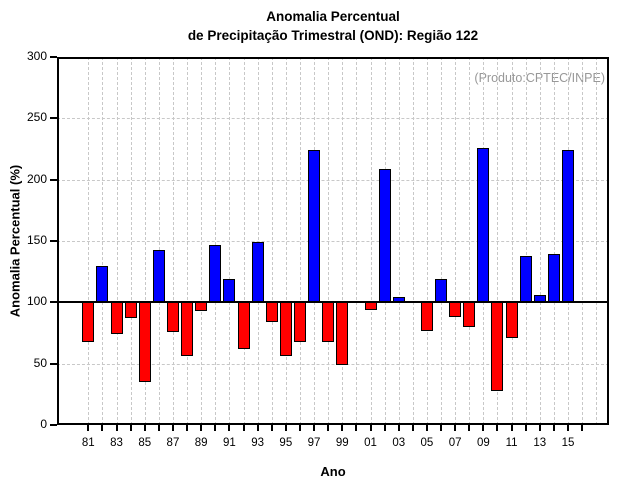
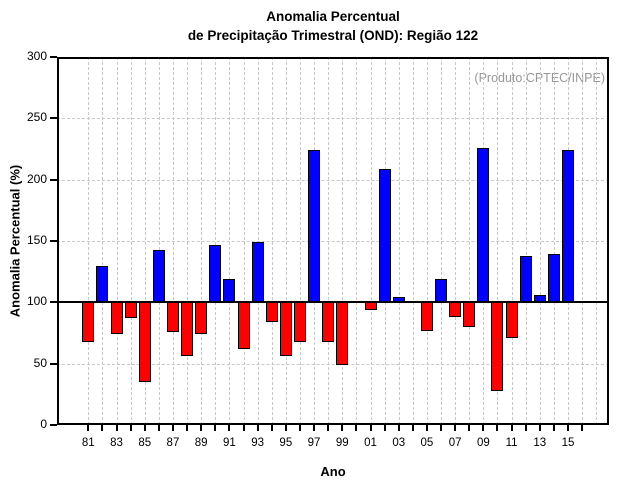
89: 93 -> 74
